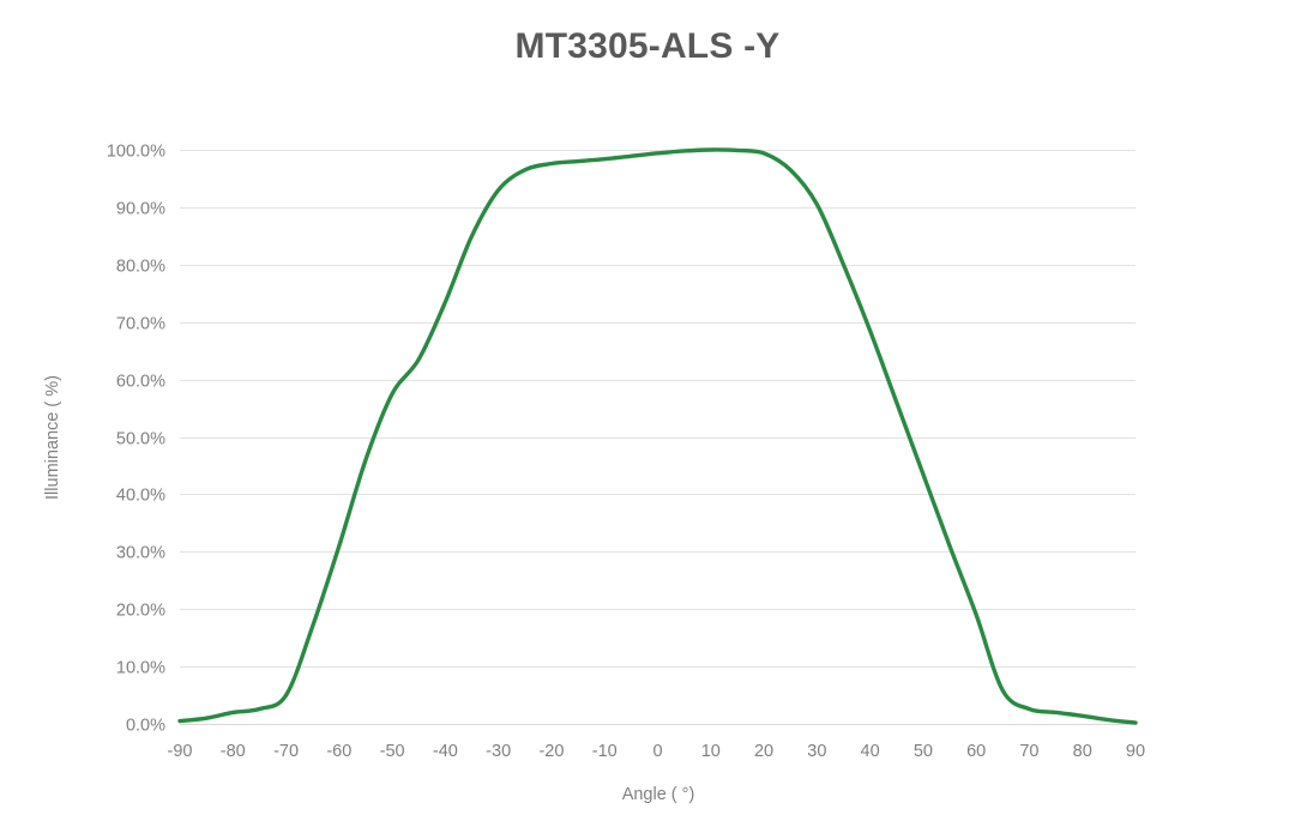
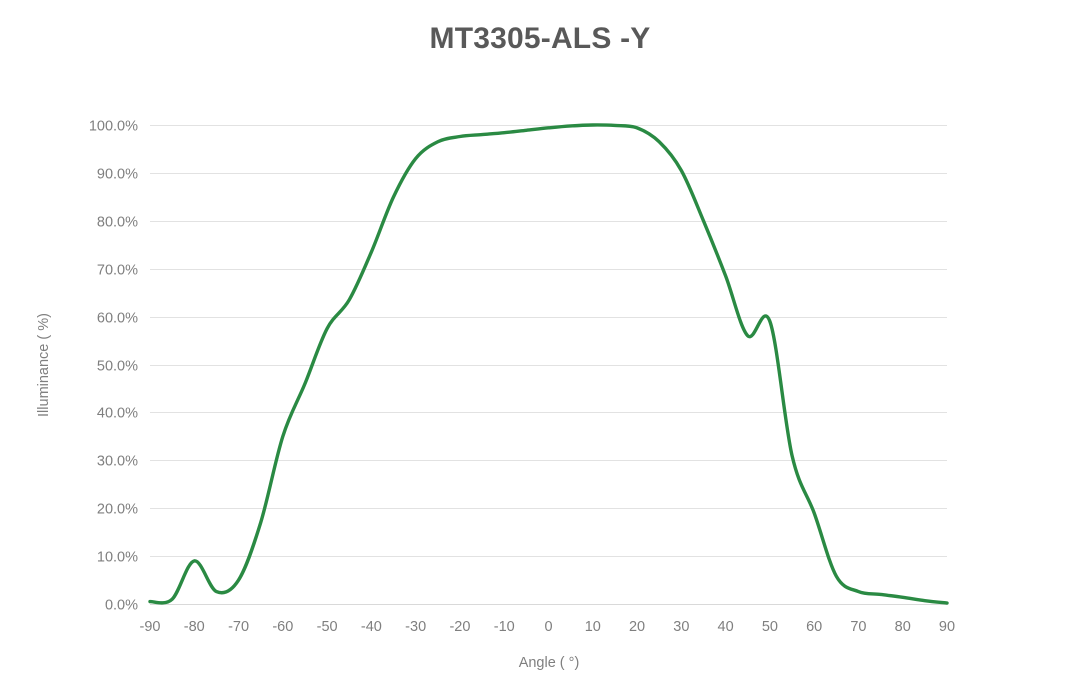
-80: 2% -> 9%
-60: 31% -> 35%
50: 44% -> 59%
